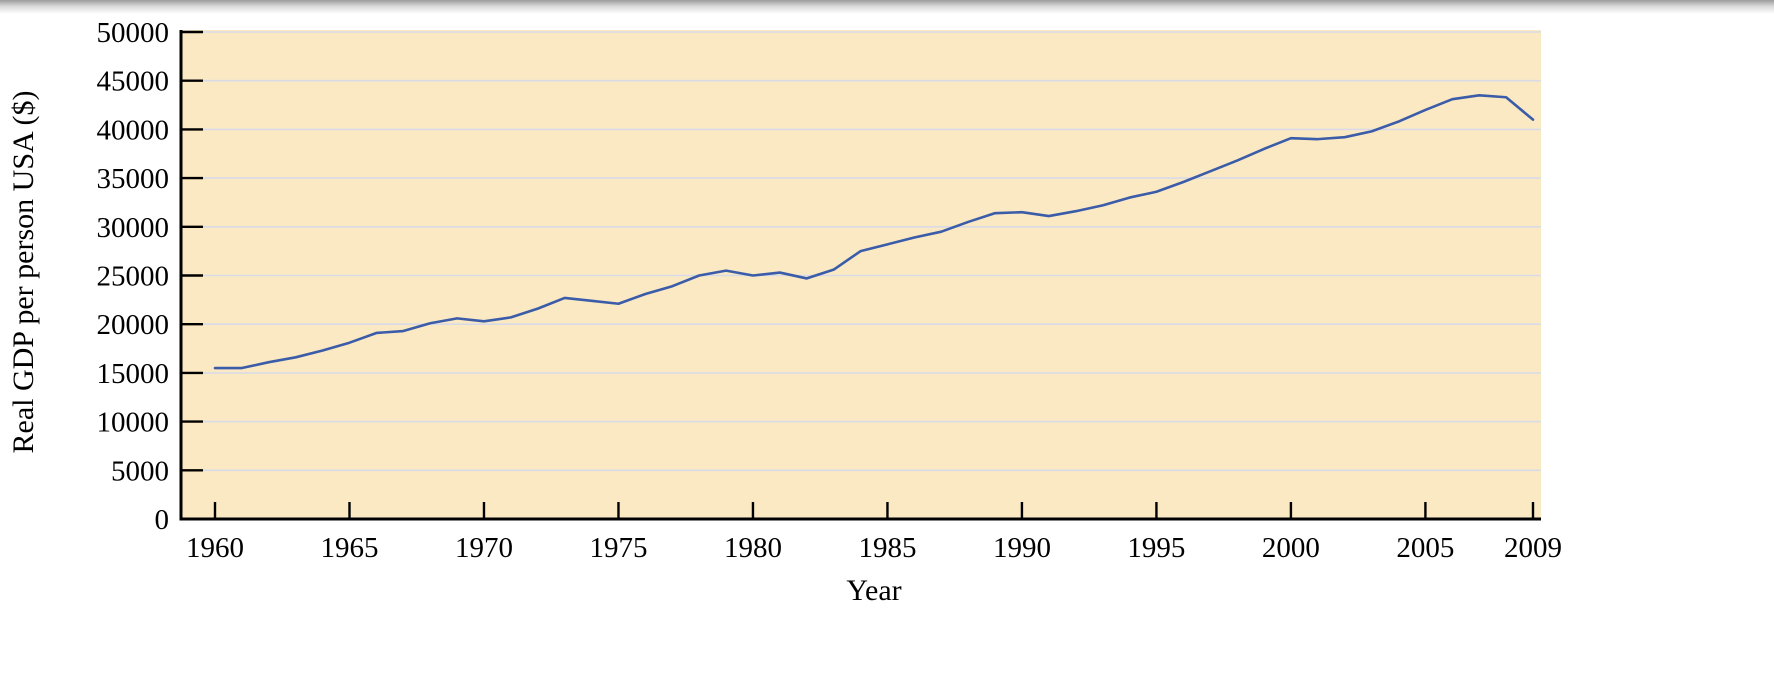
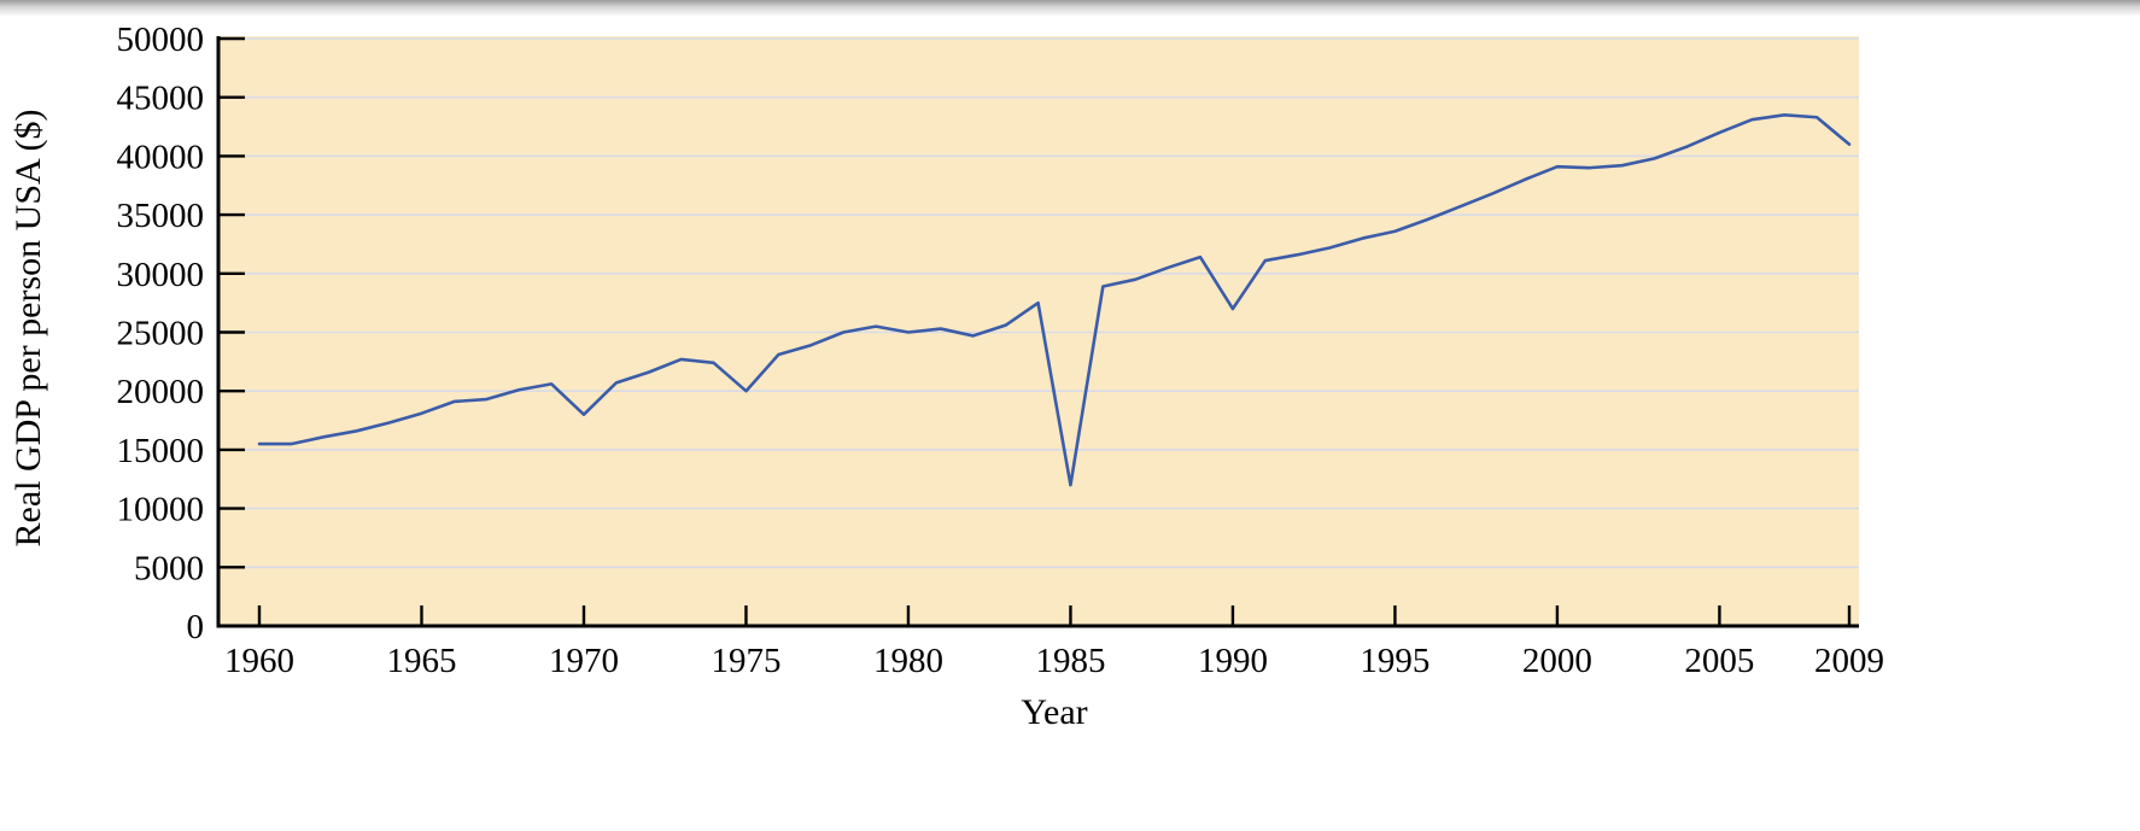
1970: 20000 -> 18000
1975: 22000 -> 20000
1985: 28000 -> 12000
1990: 32000 -> 27000
